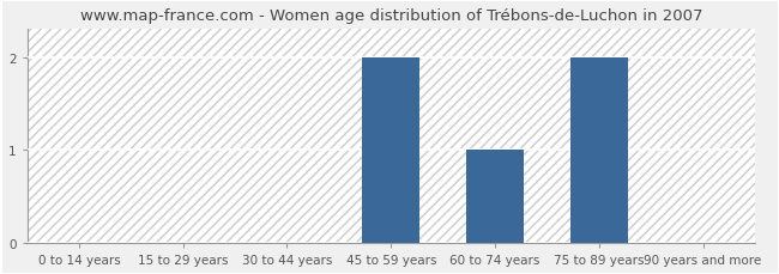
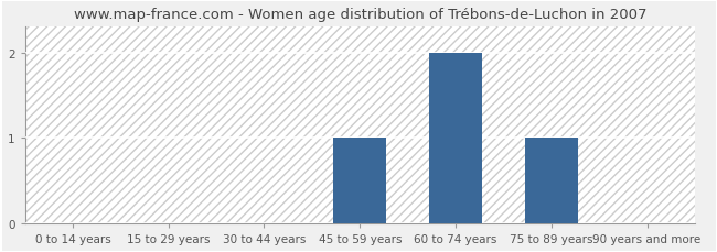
45 to 59 years: 2 -> 1
60 to 74 years: 1 -> 2
75 to 89 years: 2 -> 1
